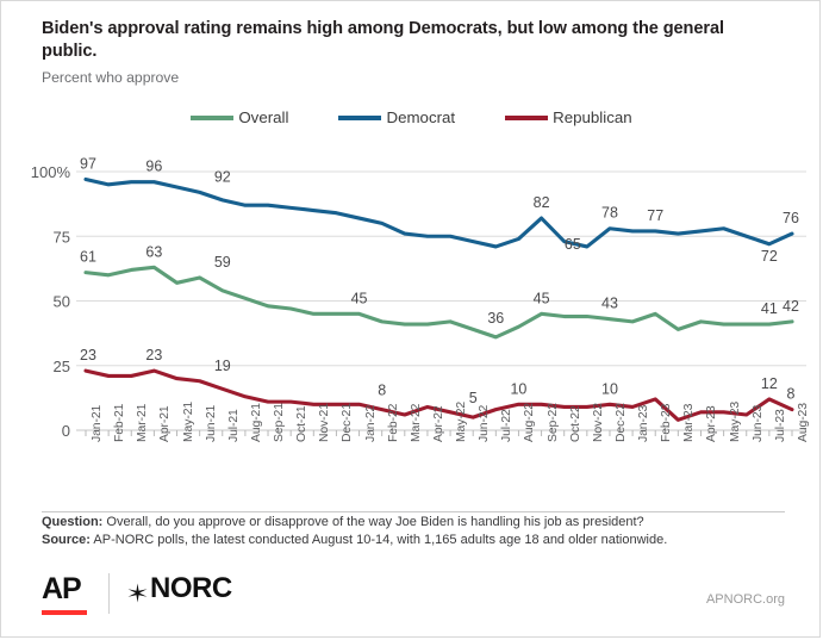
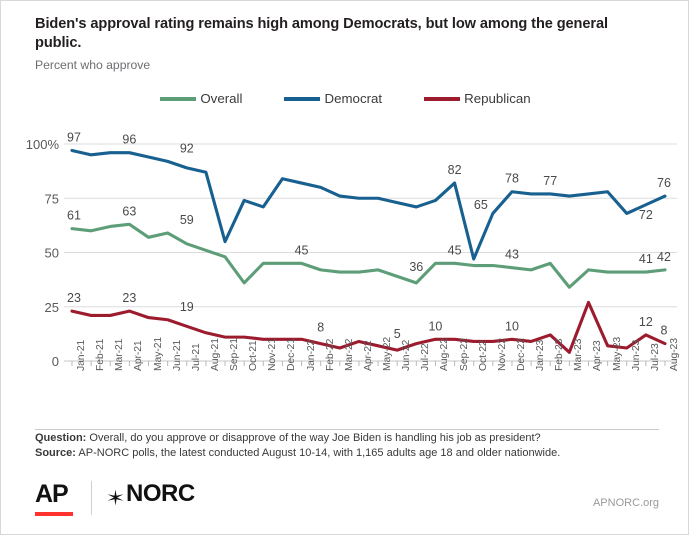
Democrat/Sep-21: 87% -> 55%
Overall/Oct-21: 47% -> 36%
Democrat/Oct-21: 86% -> 74%
Democrat/Nov-21: 85% -> 71%
Overall/Aug-22: 40% -> 45%
Democrat/Oct-22: 73% -> 47%
Democrat/Nov-22: 71% -> 68%
Overall/Mar-23: 39% -> 34%
Republican/Apr-23: 7% -> 27%
Democrat/Jun-23: 75% -> 68%
